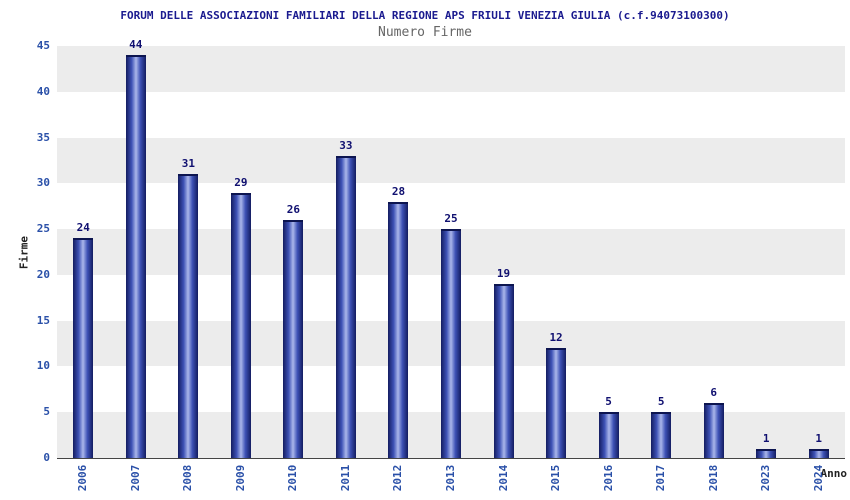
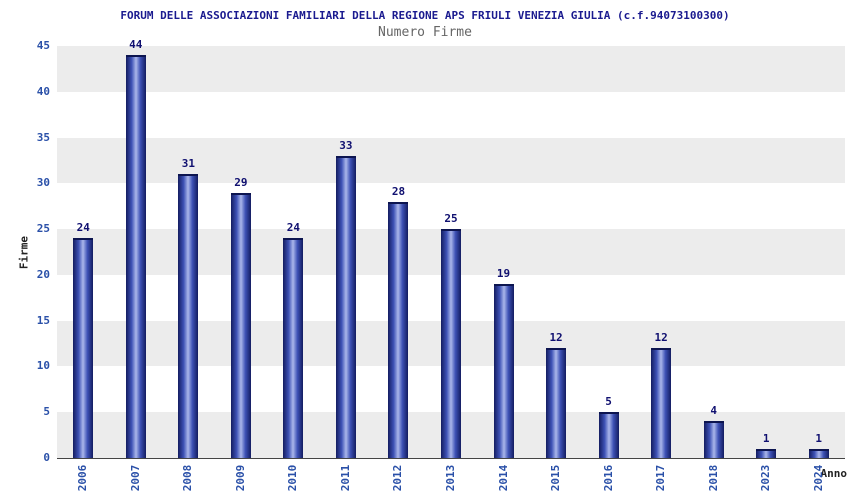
2010: 26 -> 24
2017: 5 -> 12
2018: 6 -> 4
